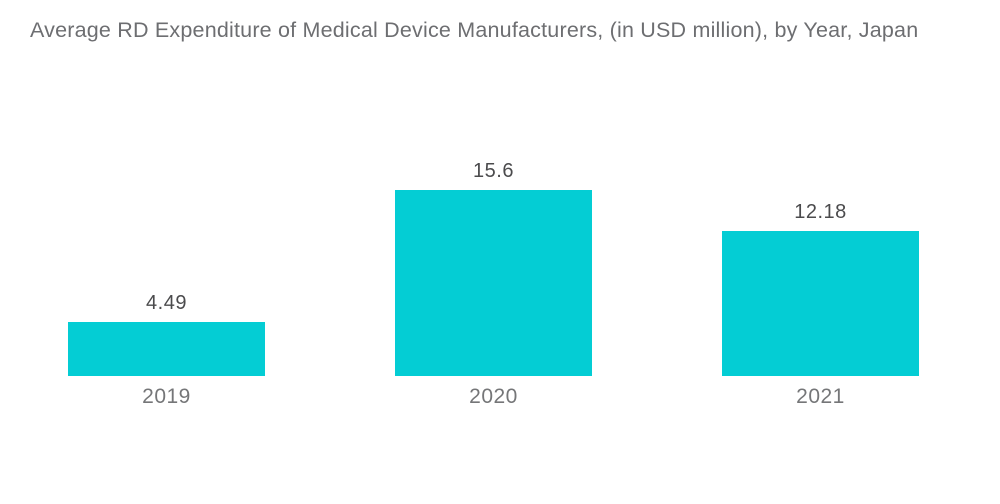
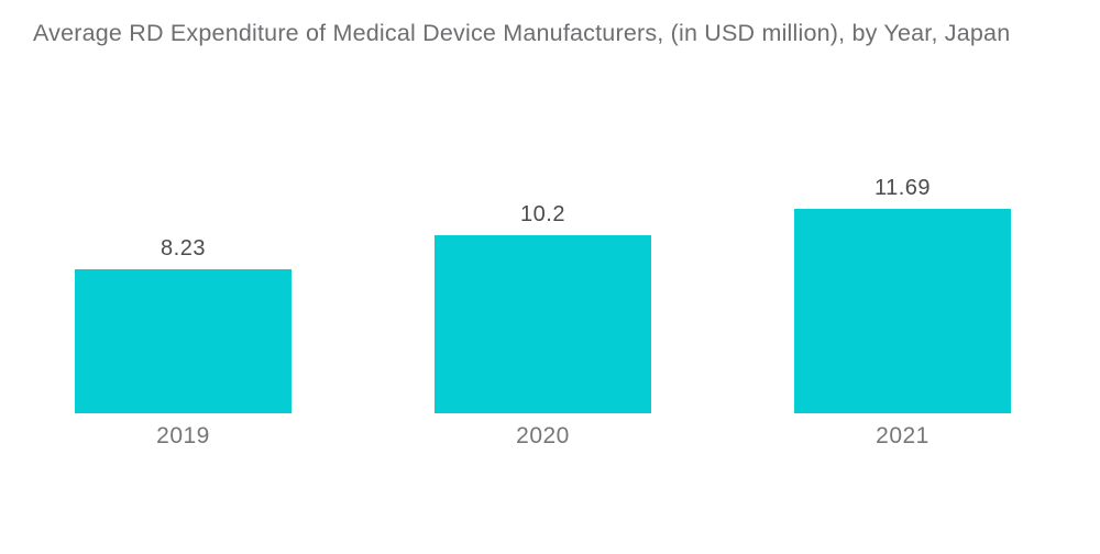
2019: 4.49 -> 8.23
2020: 15.6 -> 10.2
2021: 12.18 -> 11.69
